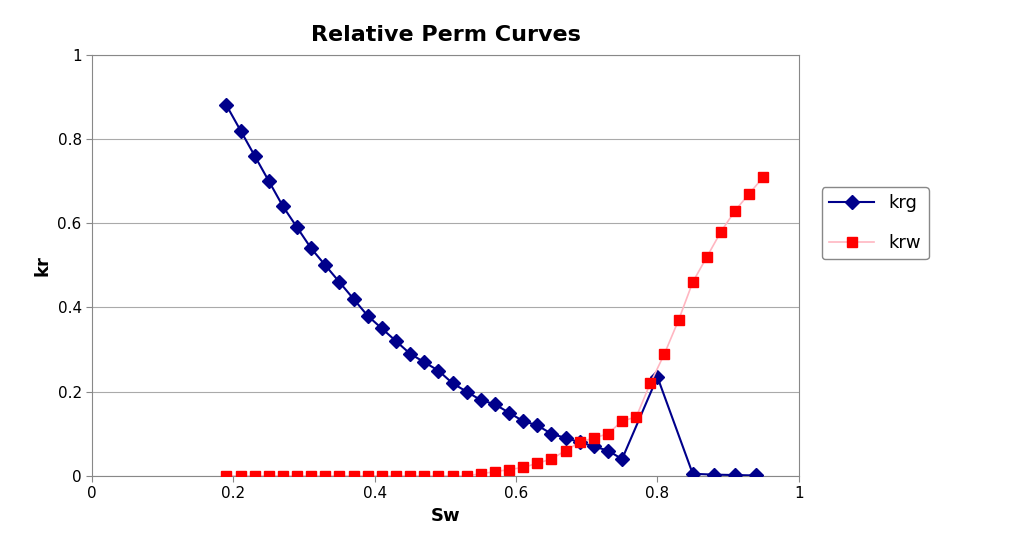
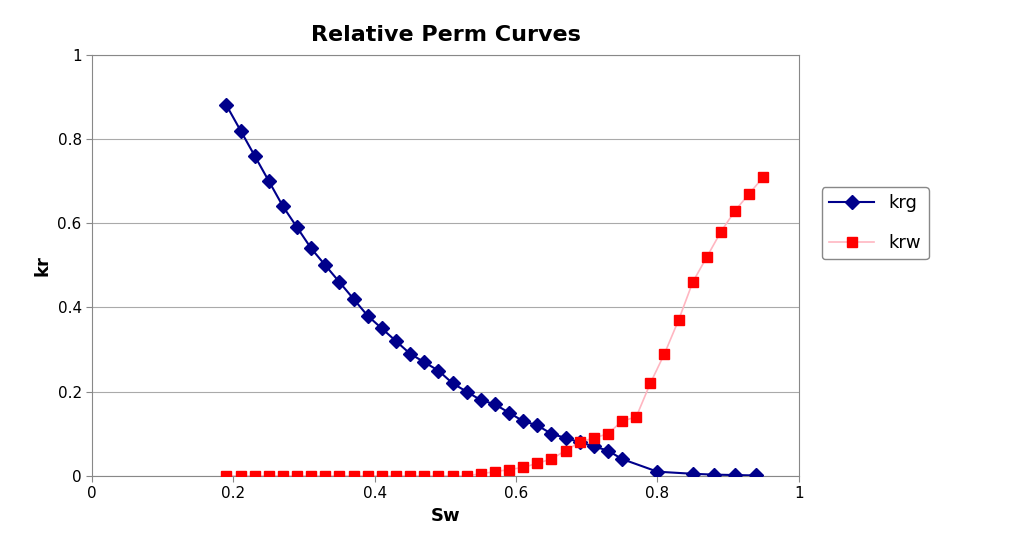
krg/0.8: 0.235 -> 0.010
